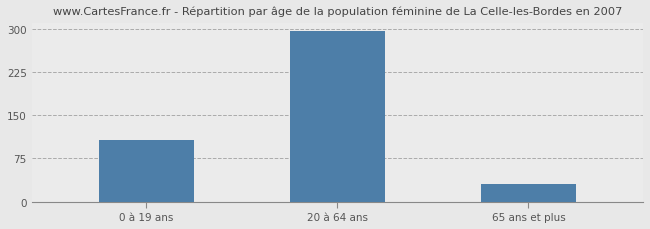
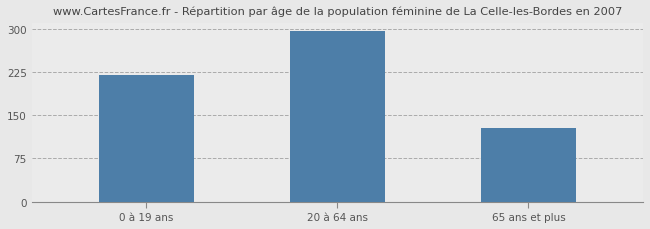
0 à 19 ans: 107 -> 220
65 ans et plus: 30 -> 128
